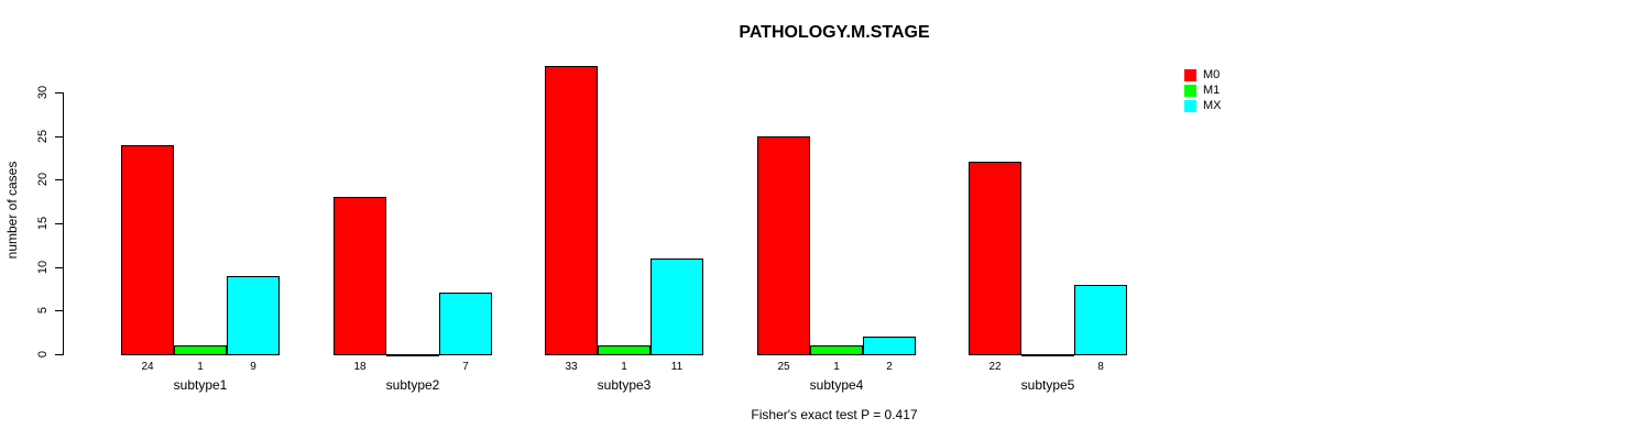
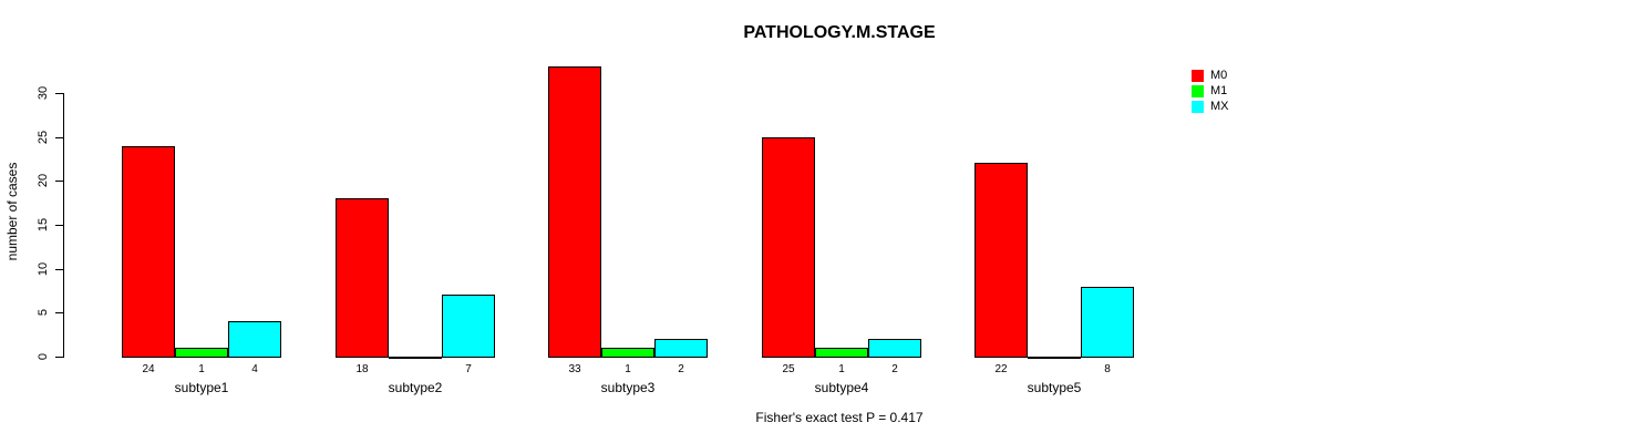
MX/subtype1: 9 -> 4
MX/subtype3: 11 -> 2
